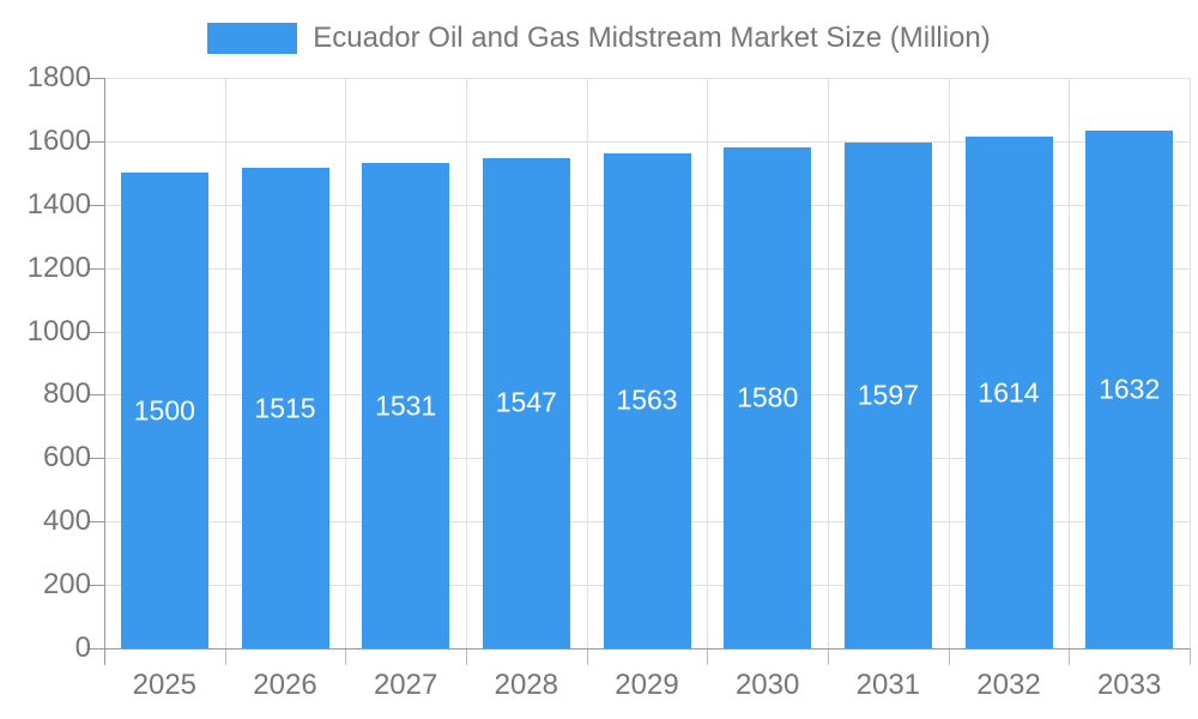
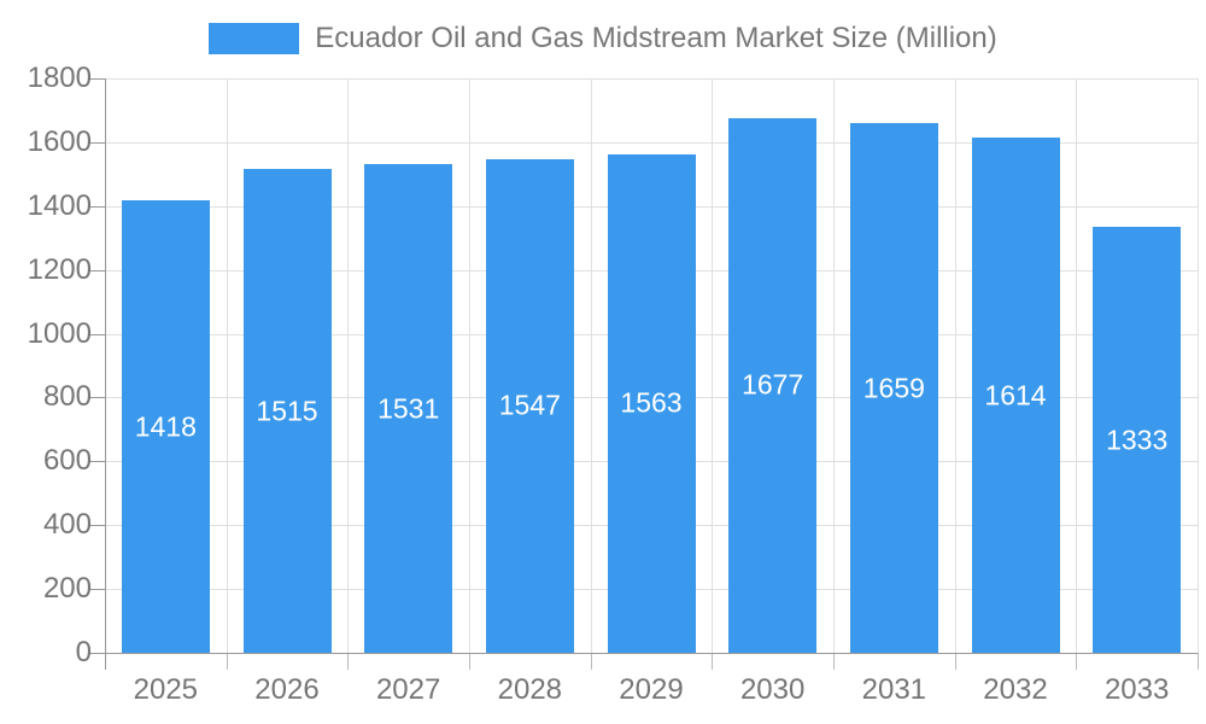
2025: 1500 -> 1418
2030: 1580 -> 1677
2031: 1597 -> 1659
2033: 1632 -> 1333
